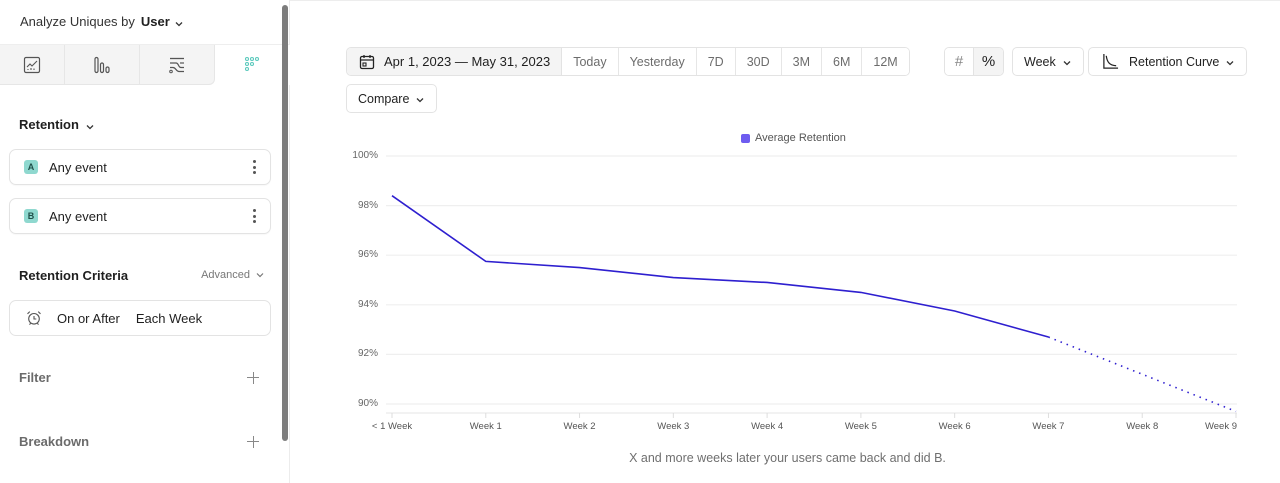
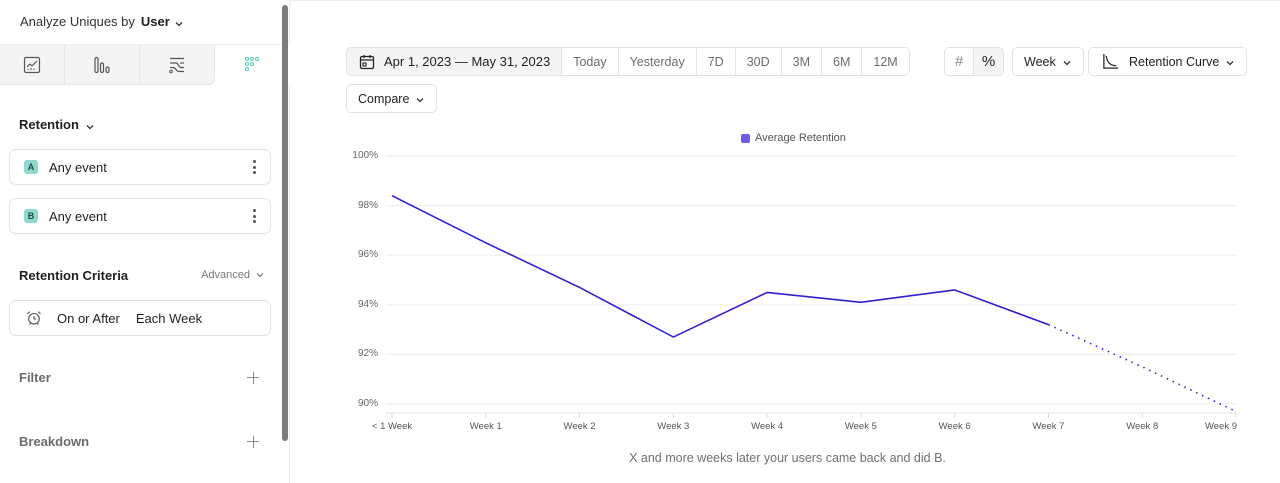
Week 1: 95.8% -> 96.5%
Week 2: 95.5% -> 94.7%
Week 3: 95.1% -> 92.7%
Week 4: 94.9% -> 94.5%
Week 5: 94.5% -> 94.1%
Week 6: 93.8% -> 94.6%
Week 7: 92.7% -> 93.2%
Week 8: 91.2% -> 91.5%
